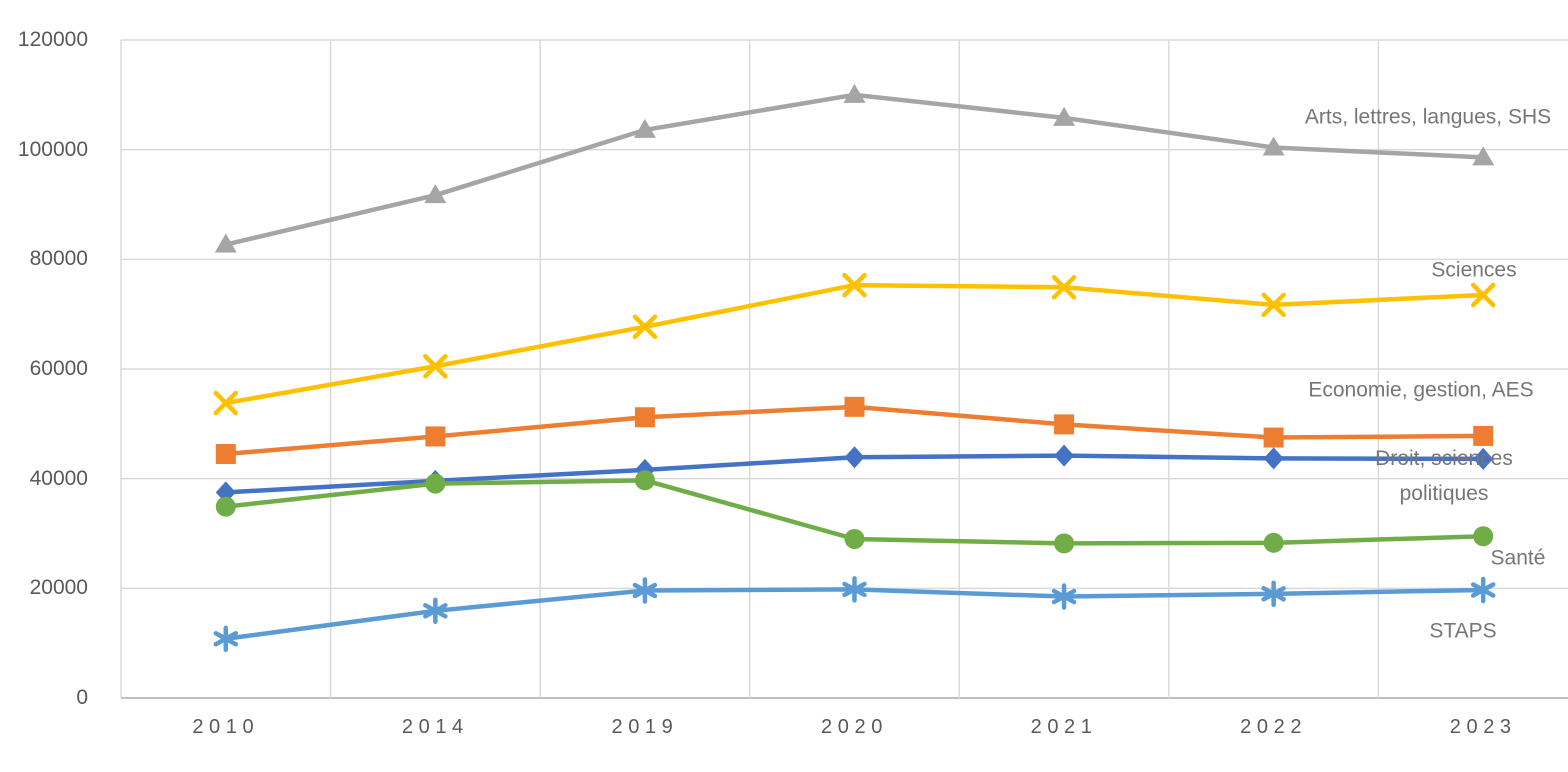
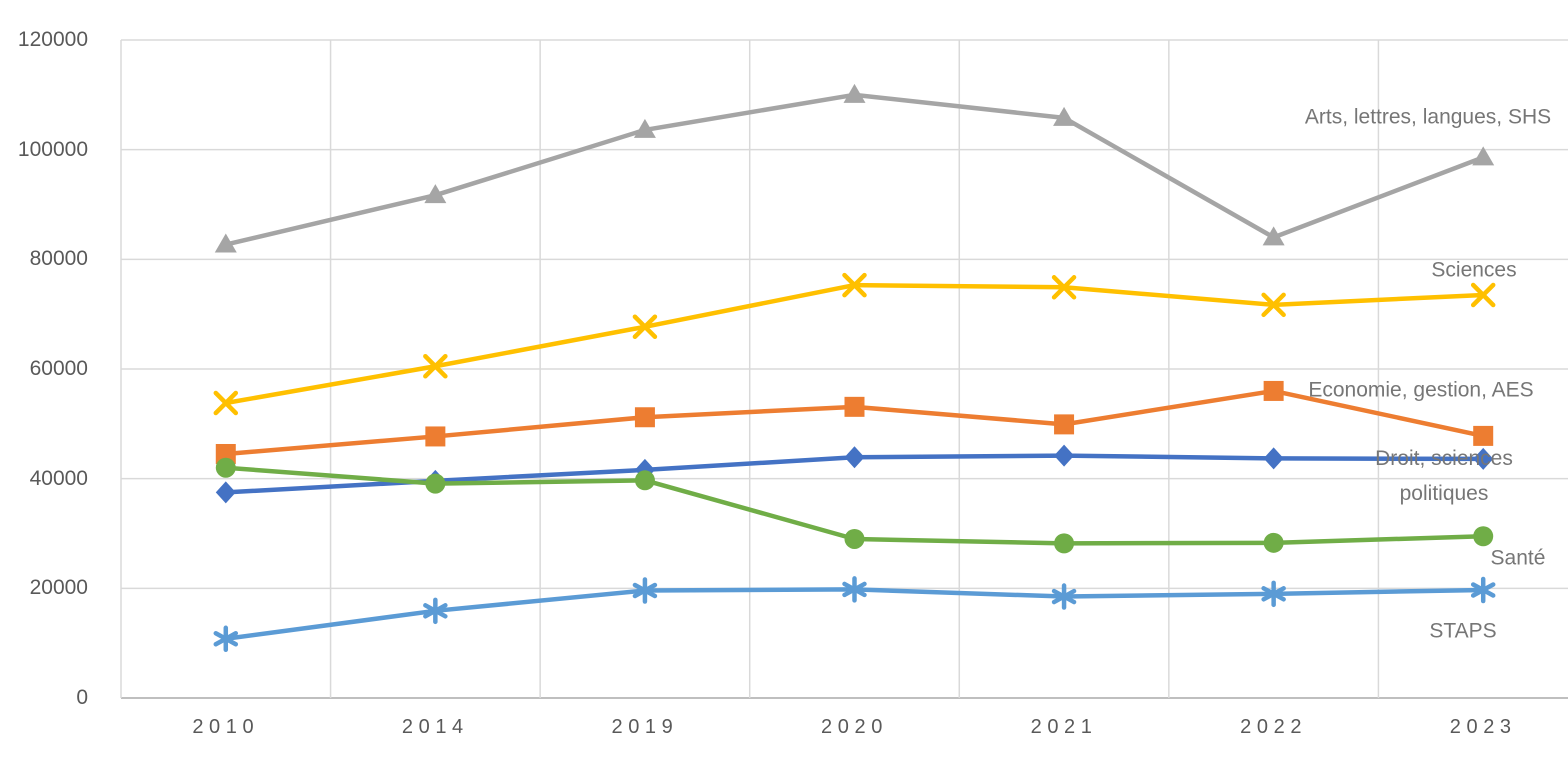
Santé/2010: 35000 -> 42000
Economie, gestion, AES/2022: 48000 -> 56000
Arts, lettres, langues, SHS/2022: 100000 -> 84000
